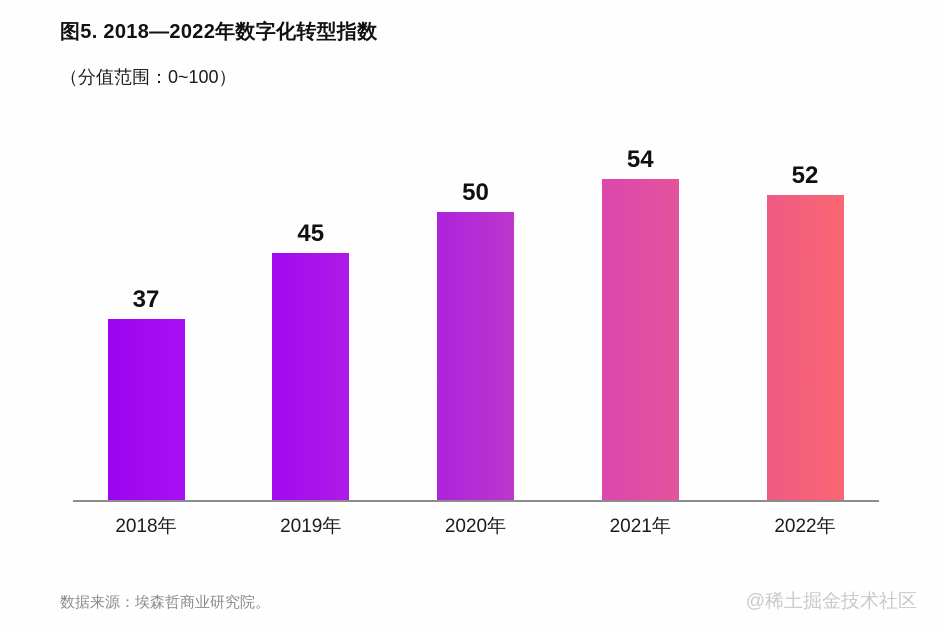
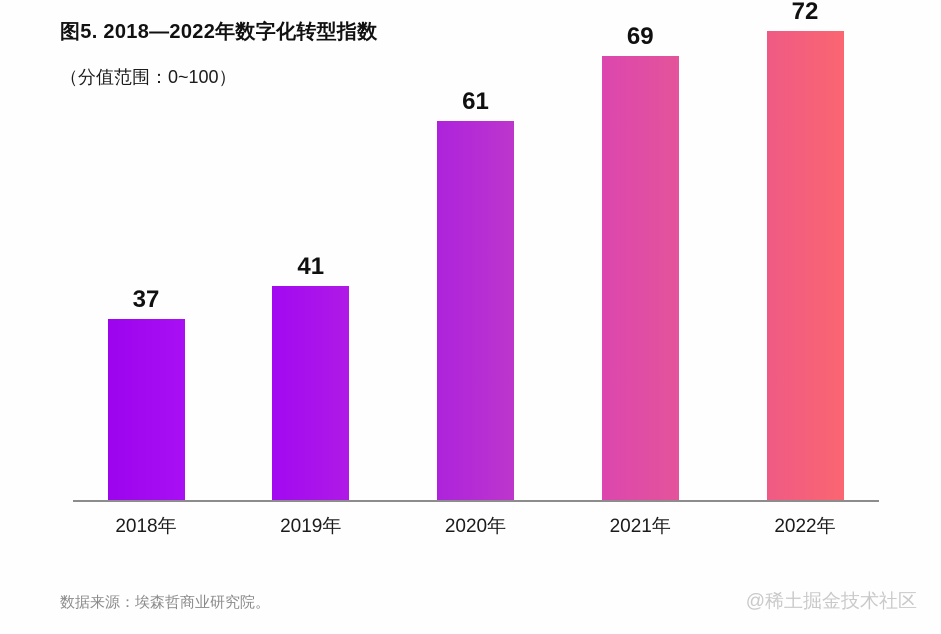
2019年: 45 -> 41
2020年: 50 -> 61
2021年: 54 -> 69
2022年: 52 -> 72
